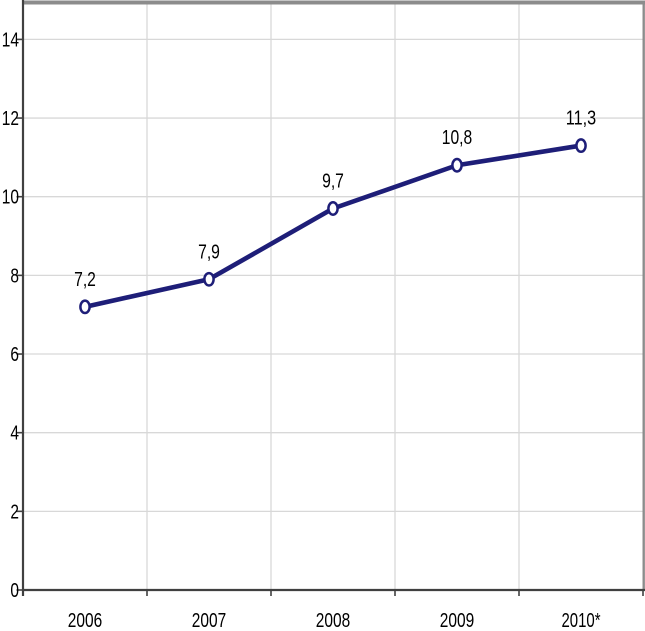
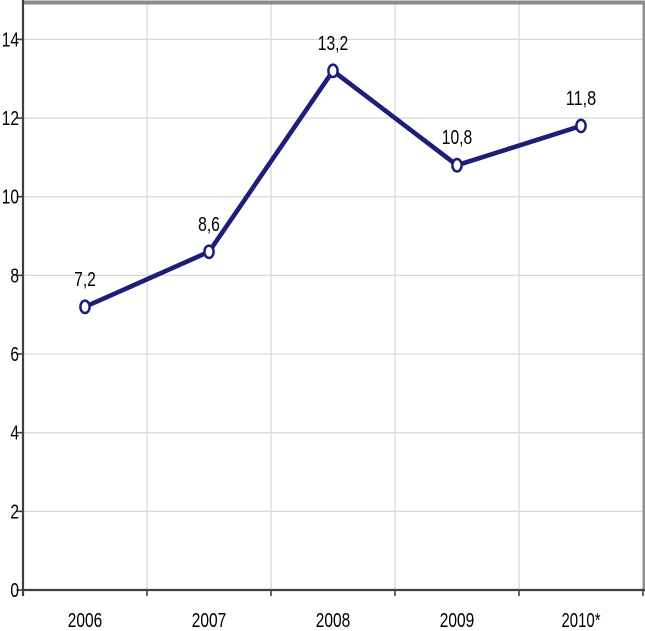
2007: 7,9 -> 8,6
2008: 9,7 -> 13,2
2010*: 11,3 -> 11,8
